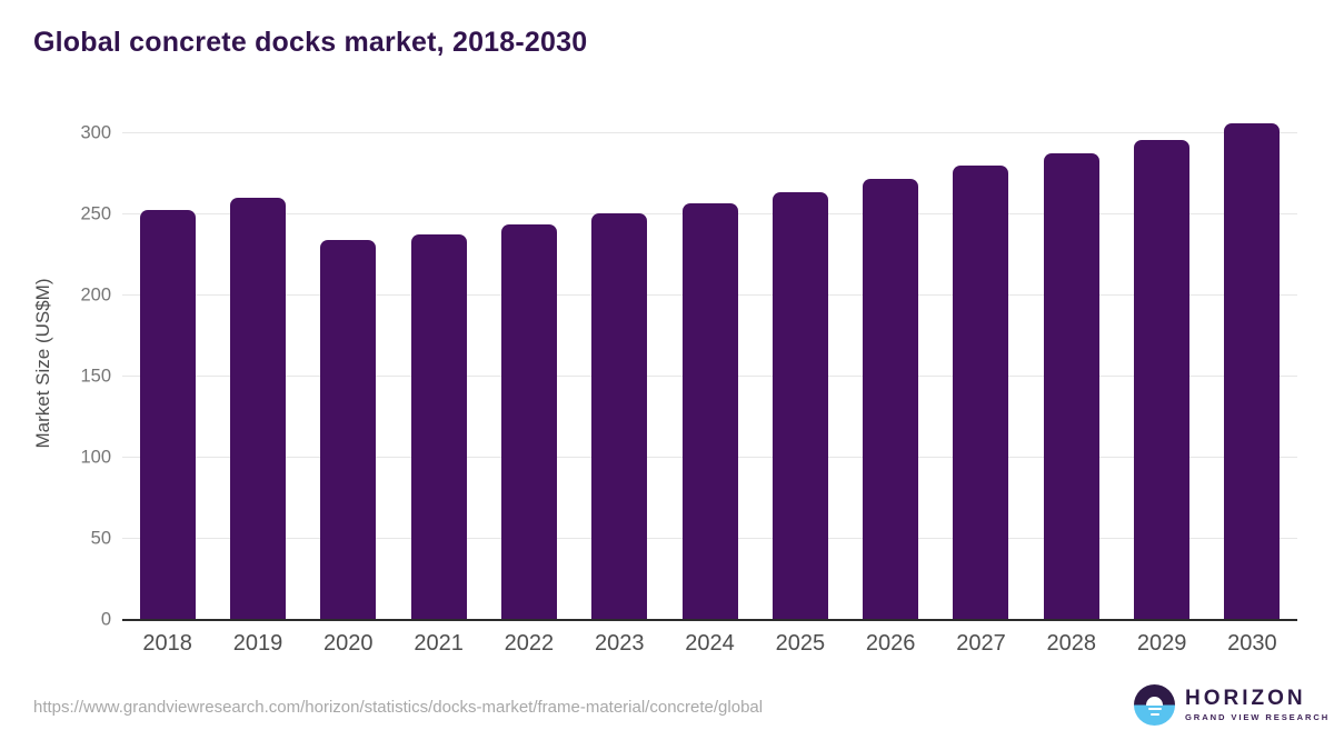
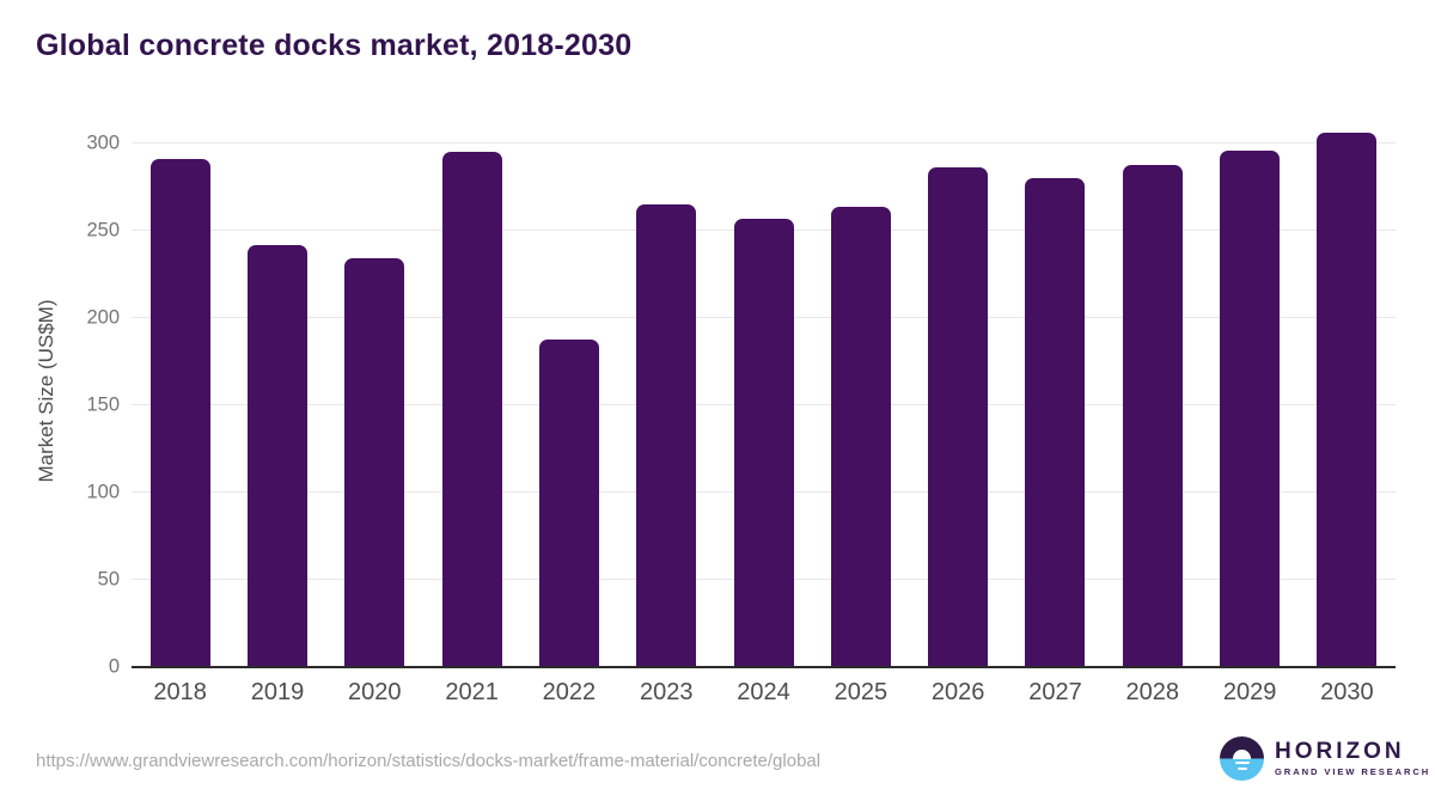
2018: 253 -> 291
2019: 260 -> 242
2021: 238 -> 295
2022: 244 -> 188
2023: 251 -> 265
2026: 272 -> 286
